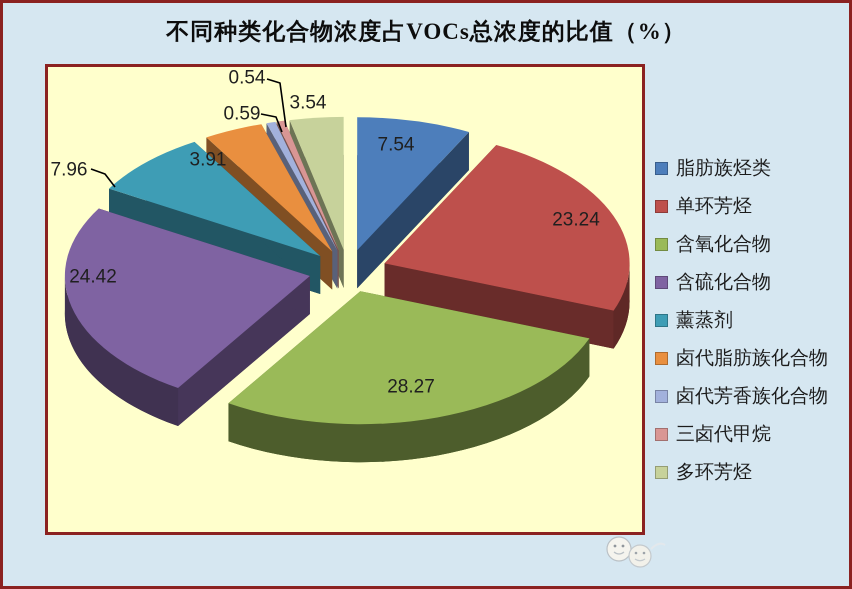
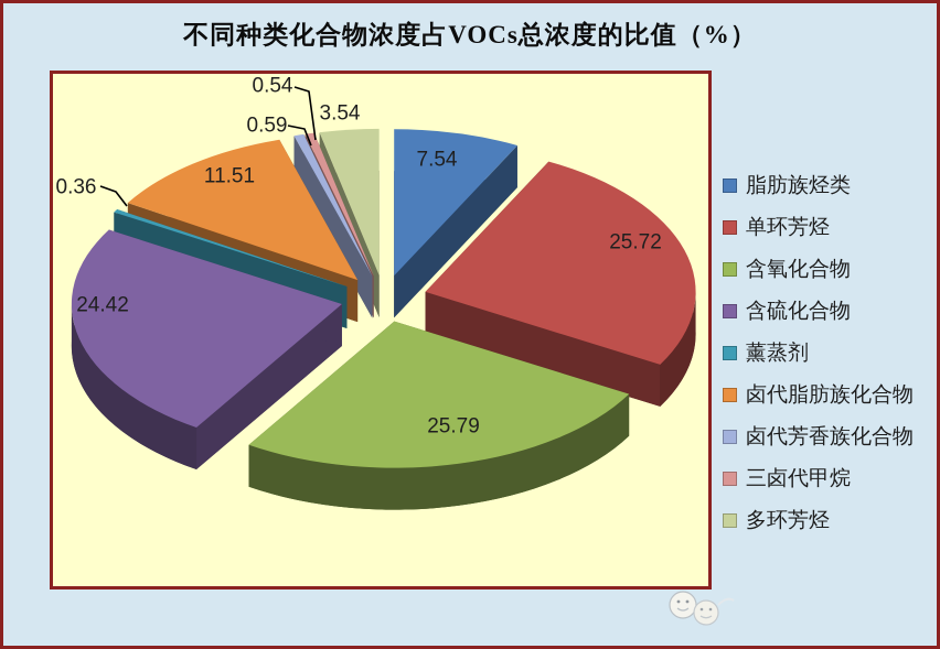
单环芳烃: 23.24 -> 25.72
含氧化合物: 28.27 -> 25.79
薰蒸剂: 7.96 -> 0.36
卤代脂肪族化合物: 3.91 -> 11.51
